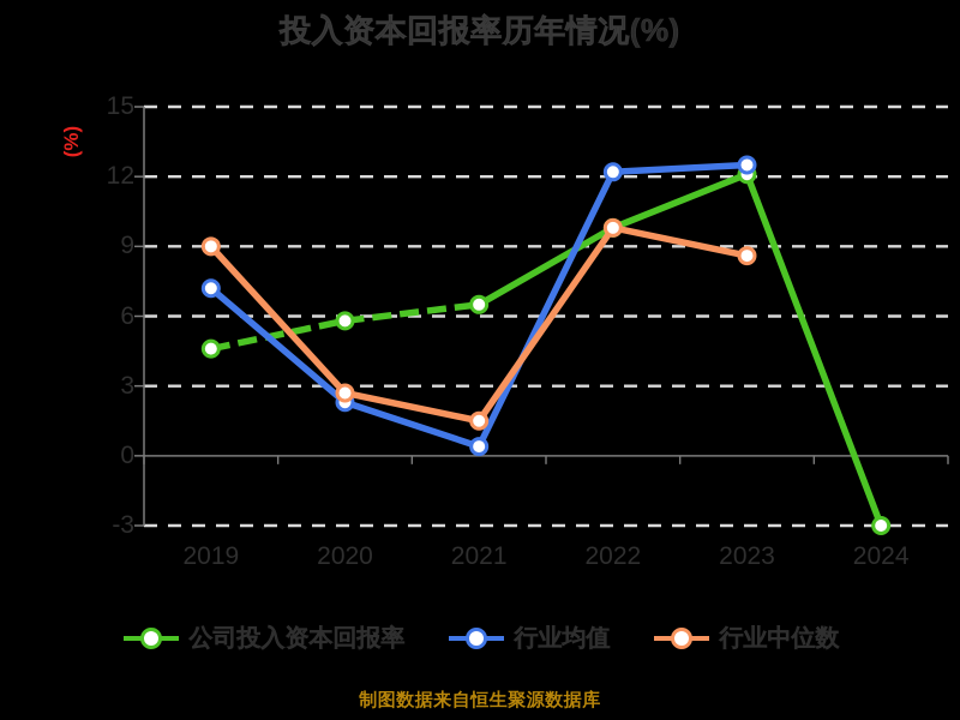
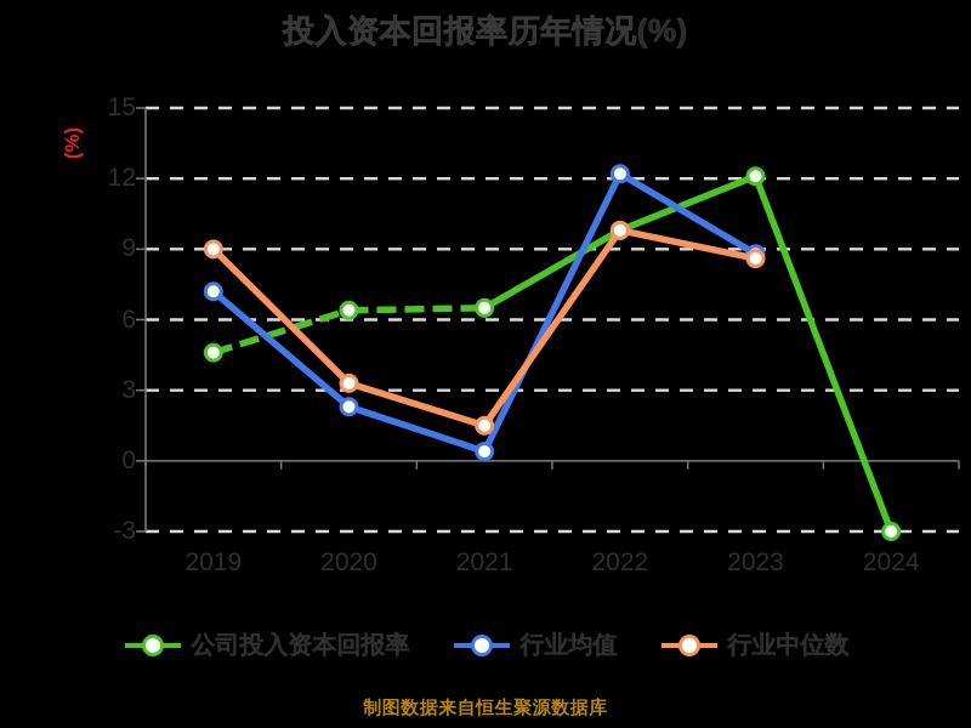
公司投入资本回报率/2020: 5.8 -> 6.4
行业中位数/2020: 2.7 -> 3.3
行业均值/2023: 12.5 -> 8.8
